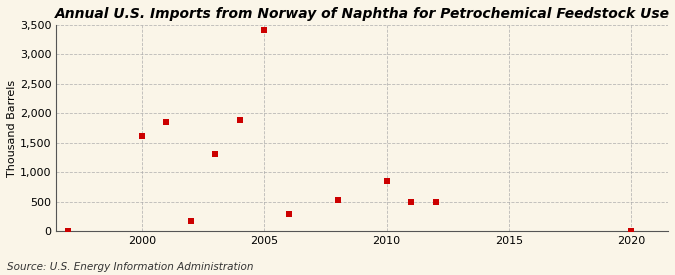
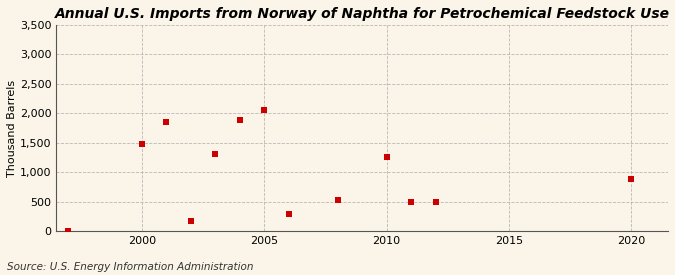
2000: 1,610 -> 1,480
2005: 3,410 -> 2,060
2010: 850 -> 1,260
2020: 10 -> 880
